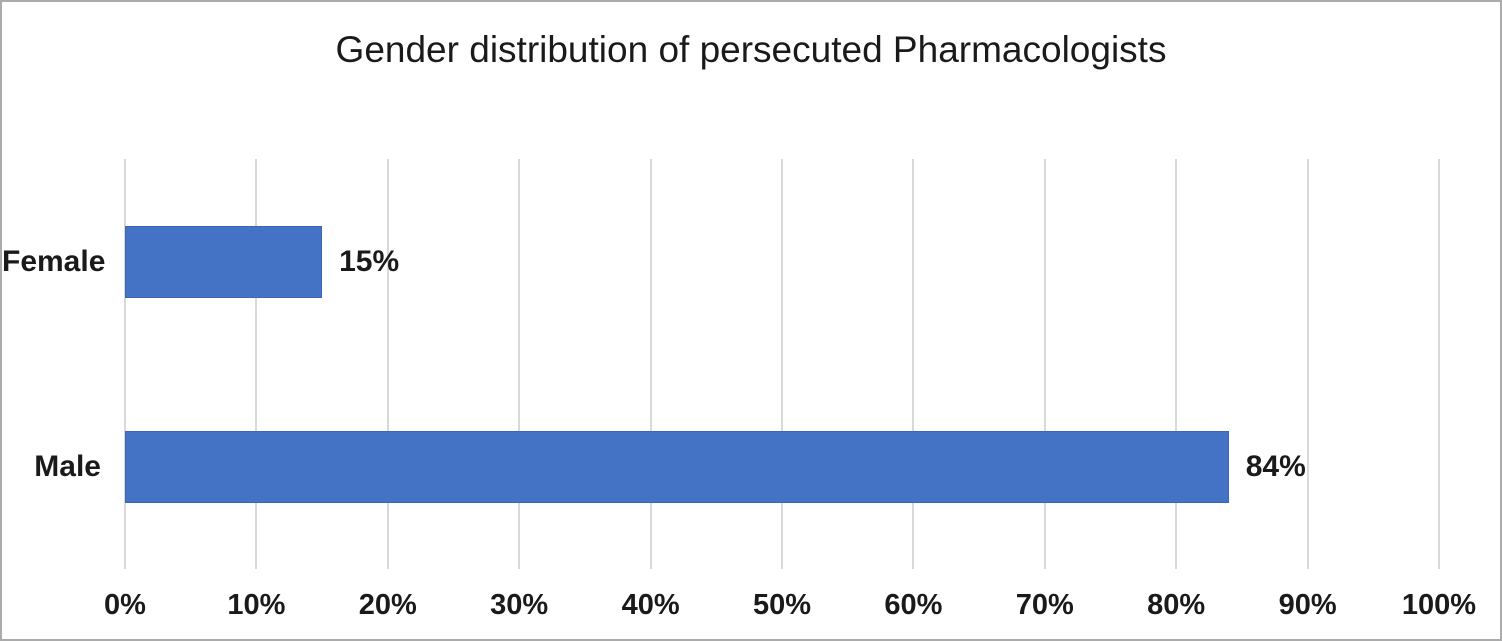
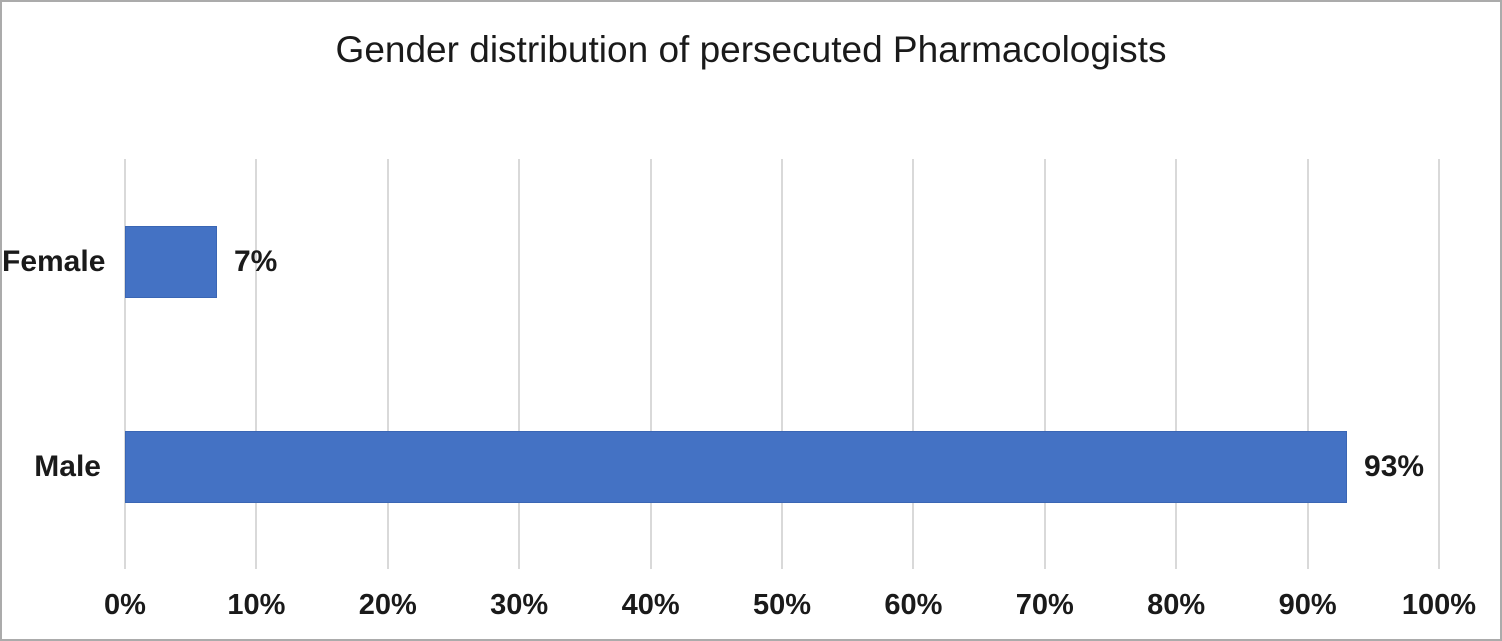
Female: 15% -> 7%
Male: 84% -> 93%
